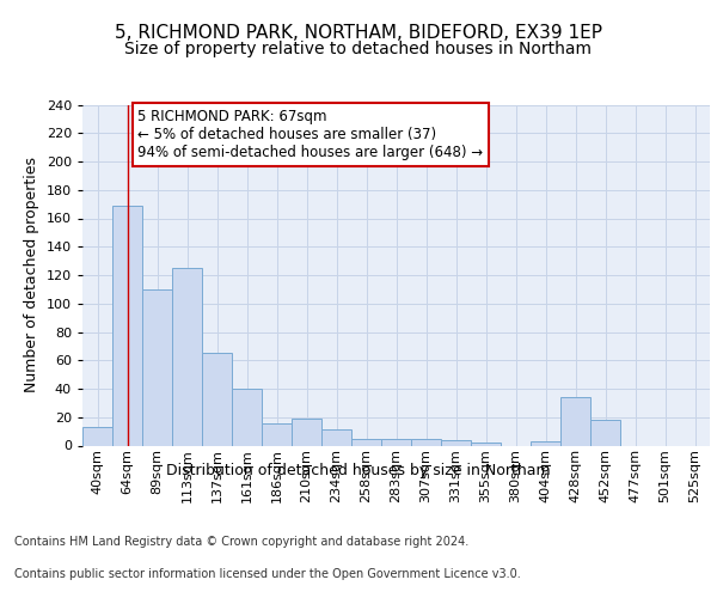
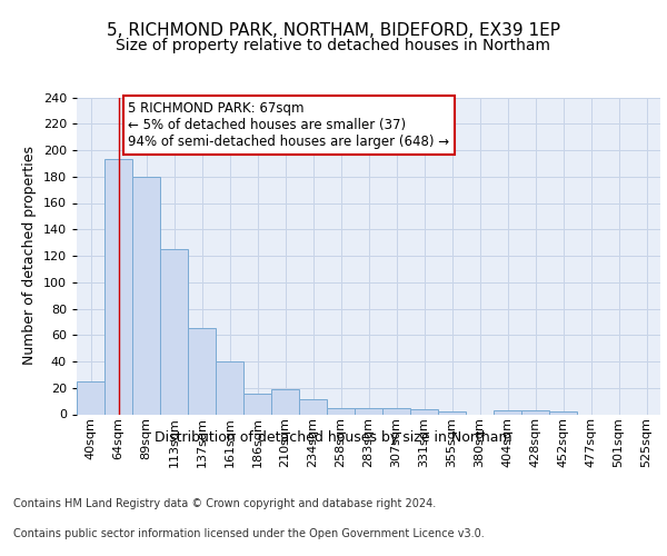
40sqm: 13 -> 25
64sqm: 169 -> 193
89sqm: 110 -> 180
428sqm: 34 -> 3
452sqm: 18 -> 2
